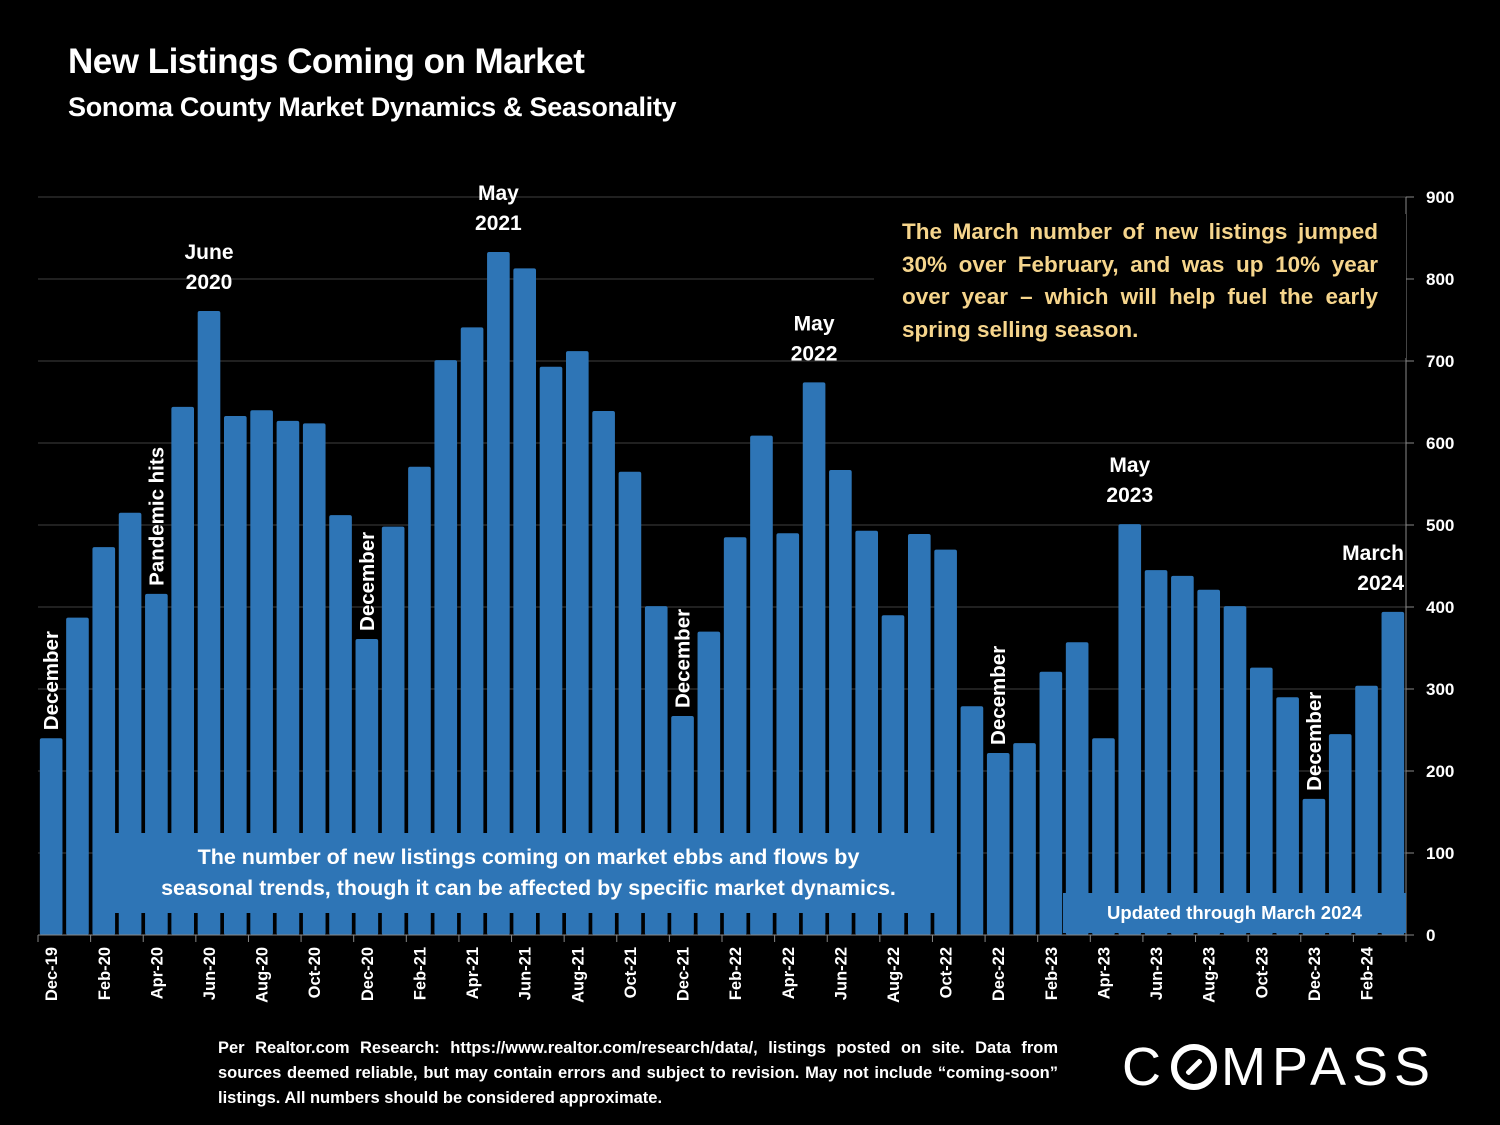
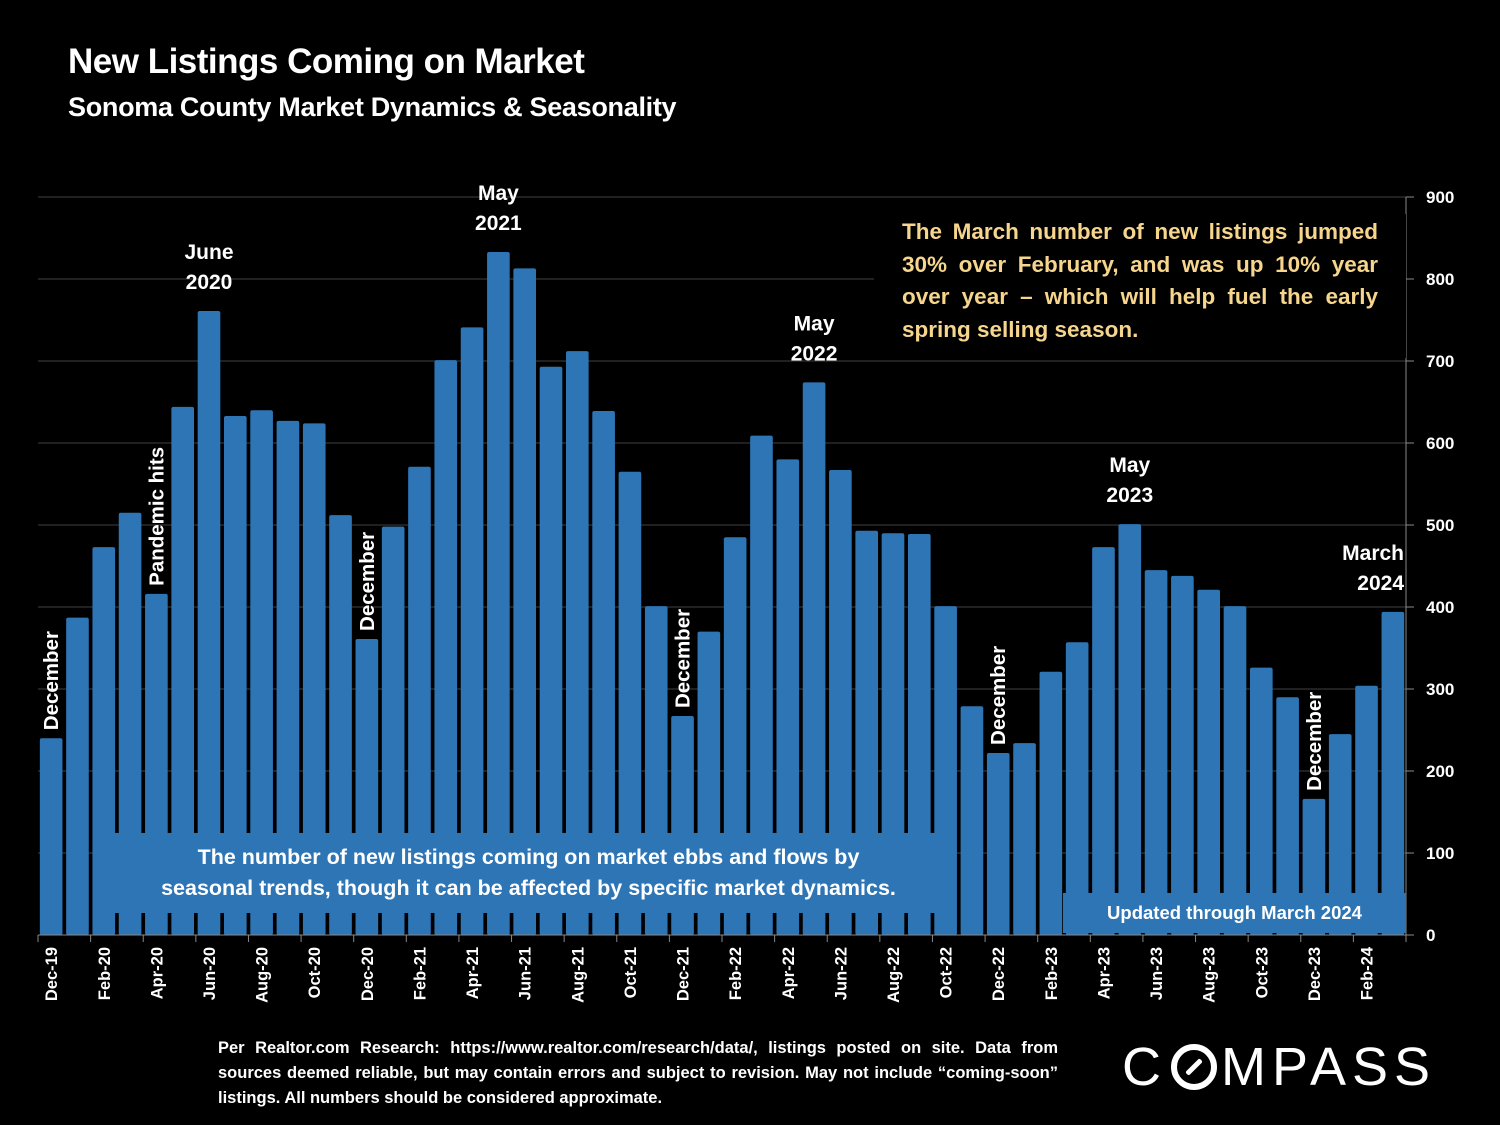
Apr-22: 490 -> 580
Aug-22: 390 -> 490
Oct-22: 470 -> 400
Apr-23: 240 -> 470
